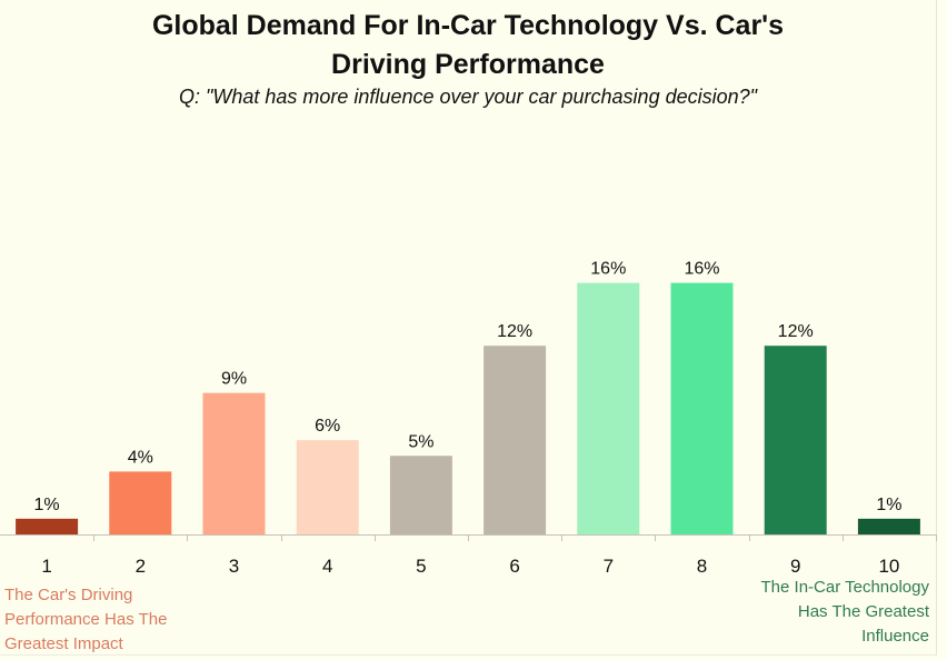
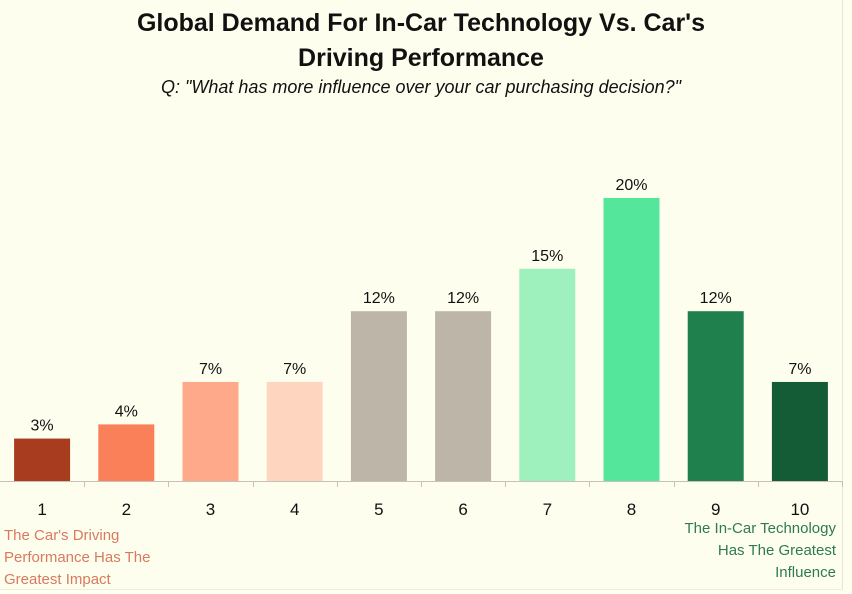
1: 1% -> 3%
3: 9% -> 7%
4: 6% -> 7%
5: 5% -> 12%
7: 16% -> 15%
8: 16% -> 20%
10: 1% -> 7%
